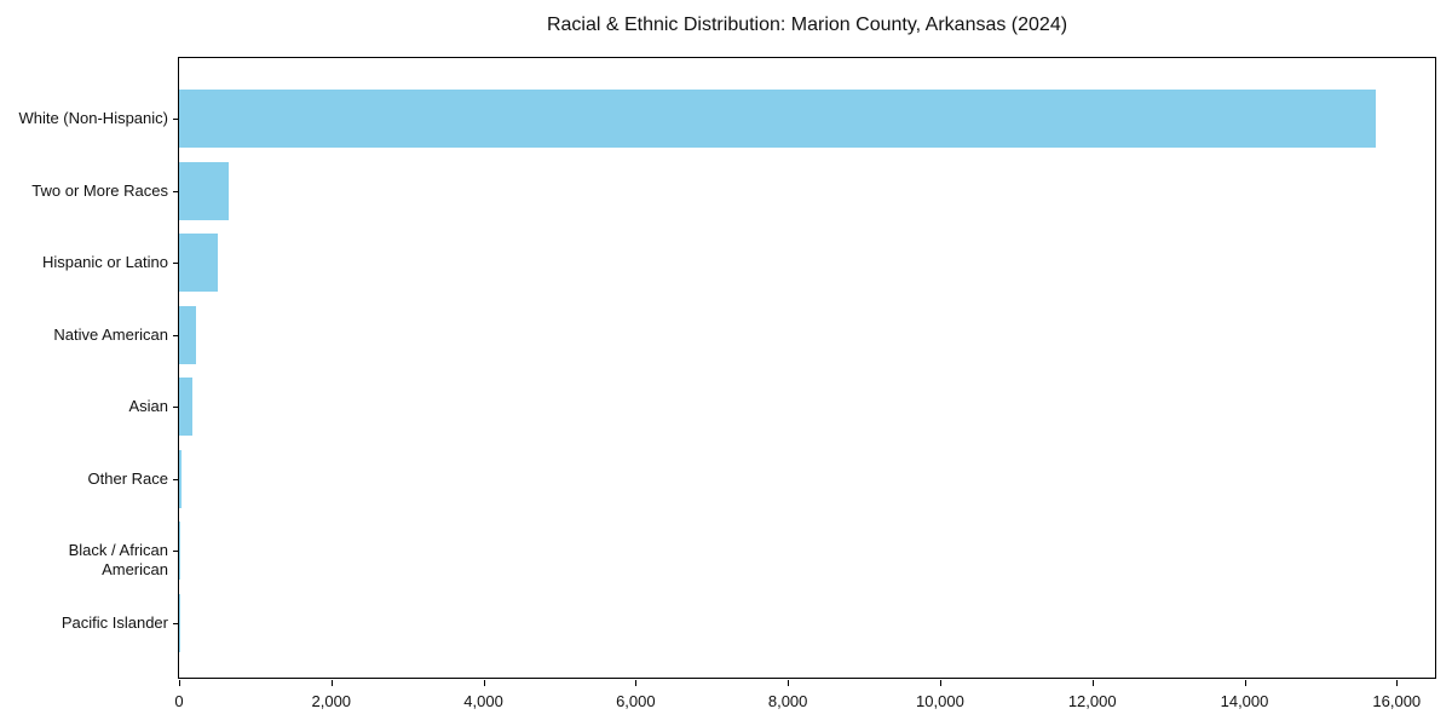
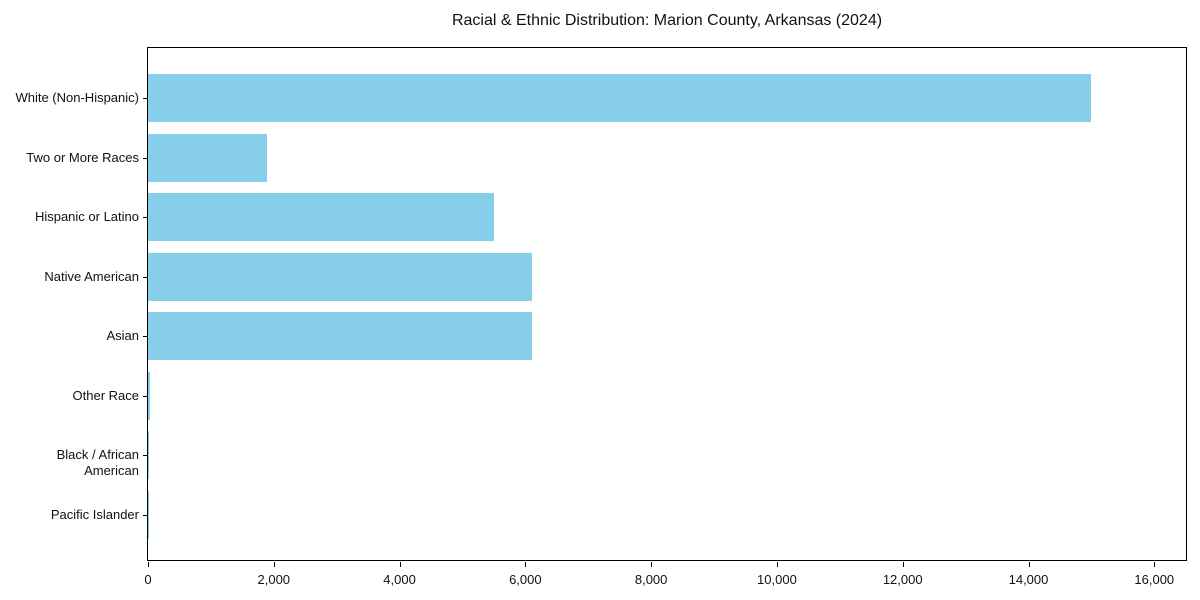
White (Non-Hispanic): 15700 -> 15000
Two or More Races: 600 -> 1900
Hispanic or Latino: 500 -> 5500
Native American: 200 -> 6100
Asian: 200 -> 6100
